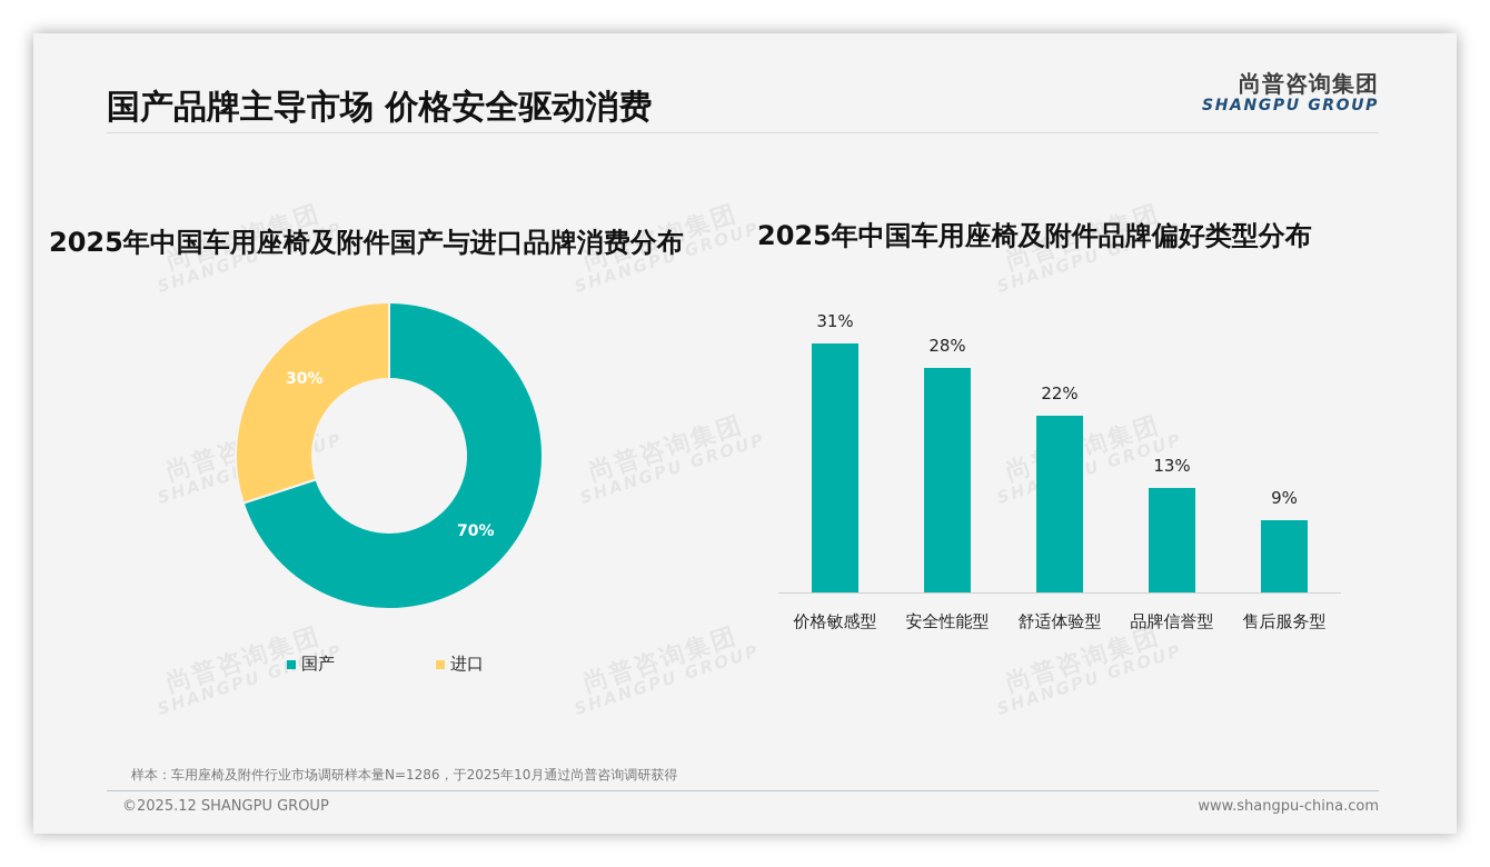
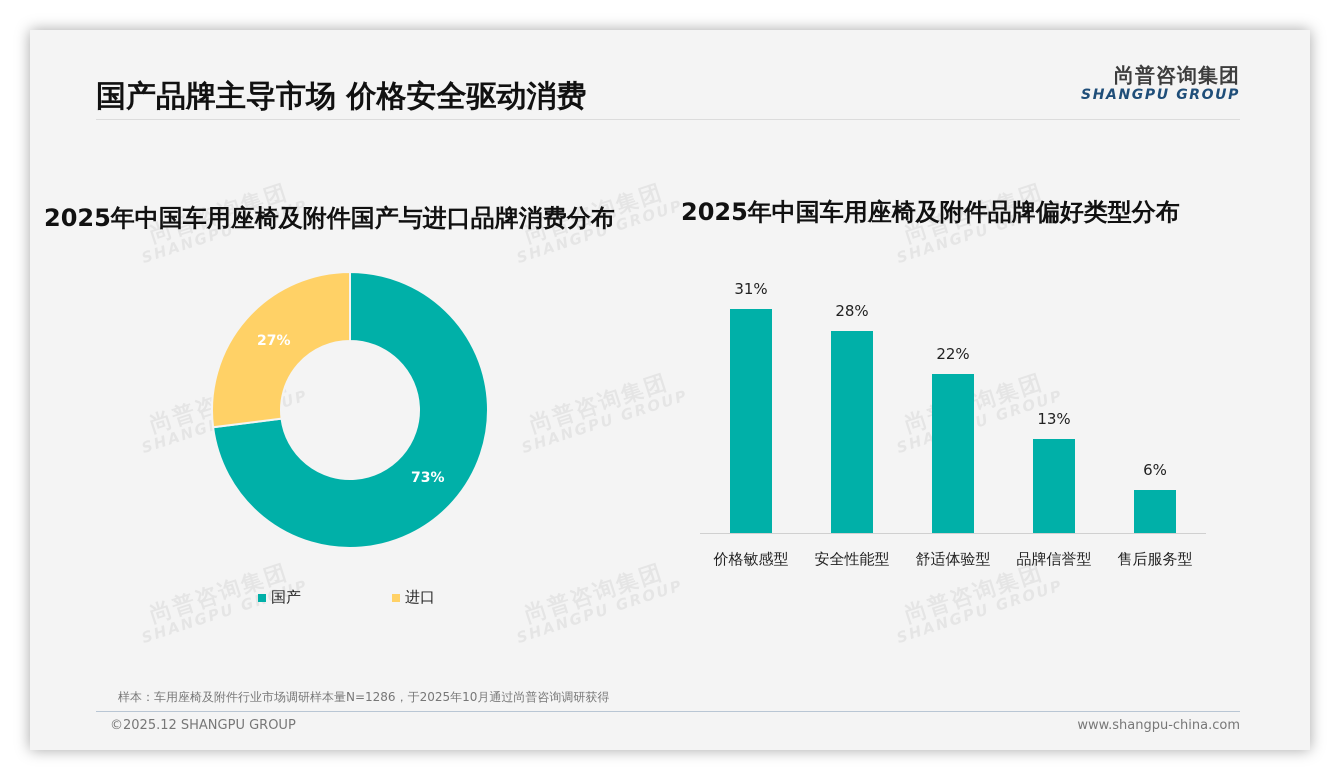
2025年中国车用座椅及附件国产与进口品牌消费分布/国产: 70% -> 73%
2025年中国车用座椅及附件国产与进口品牌消费分布/进口: 30% -> 27%
2025年中国车用座椅及附件品牌偏好类型分布/售后服务型: 9% -> 6%
